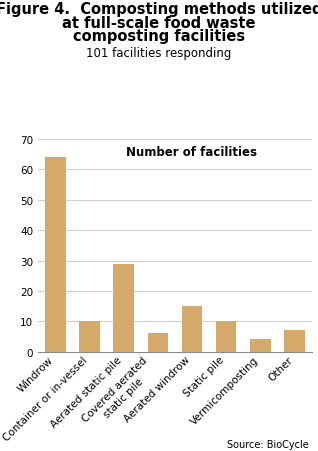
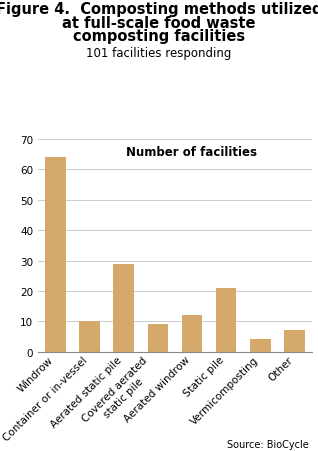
Covered aerated static pile: 6 -> 9
Aerated windrow: 15 -> 12
Static pile: 10 -> 21
